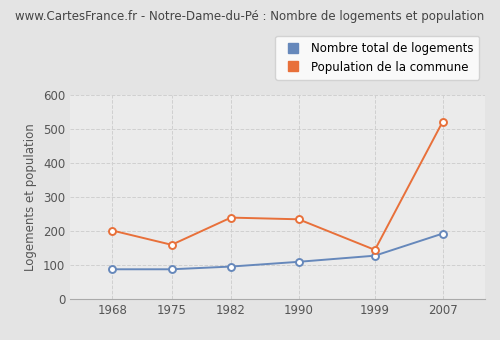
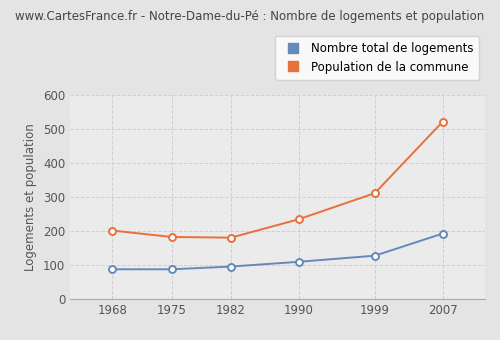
Population de la commune/1975: 160 -> 183
Population de la commune/1982: 240 -> 181
Population de la commune/1999: 145 -> 312
